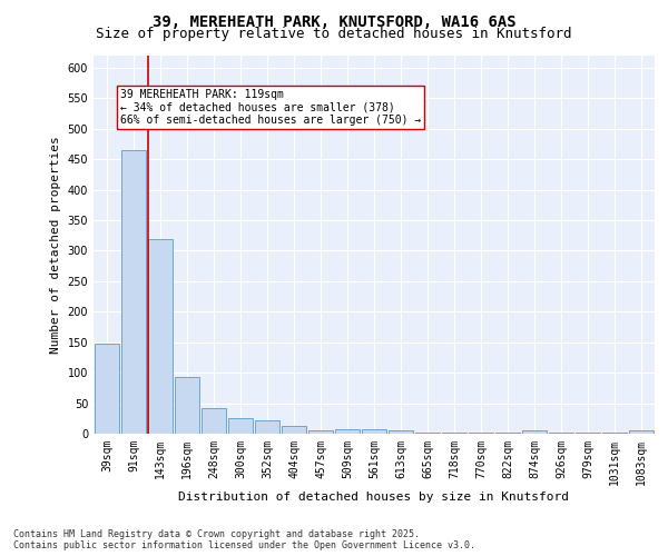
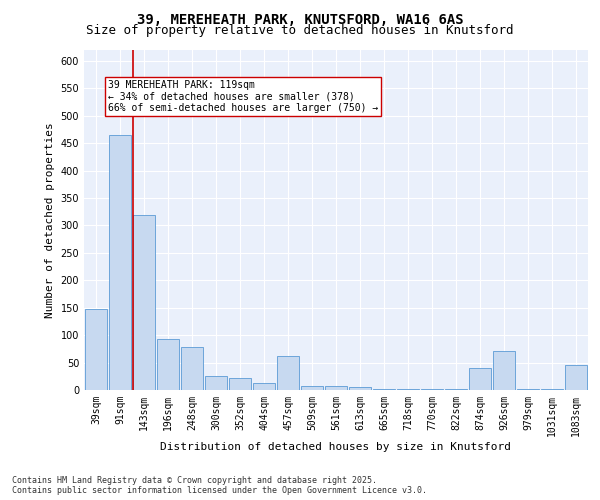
248sqm: 42 -> 78
457sqm: 6 -> 62
874sqm: 5 -> 40
926sqm: 1 -> 72
1083sqm: 5 -> 46
